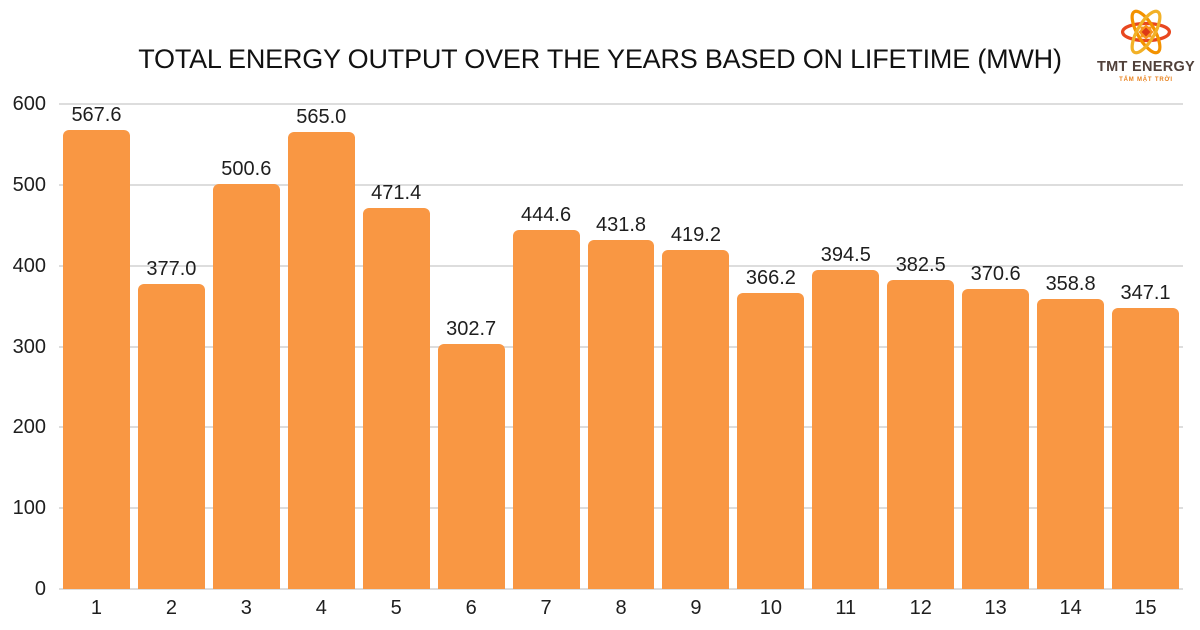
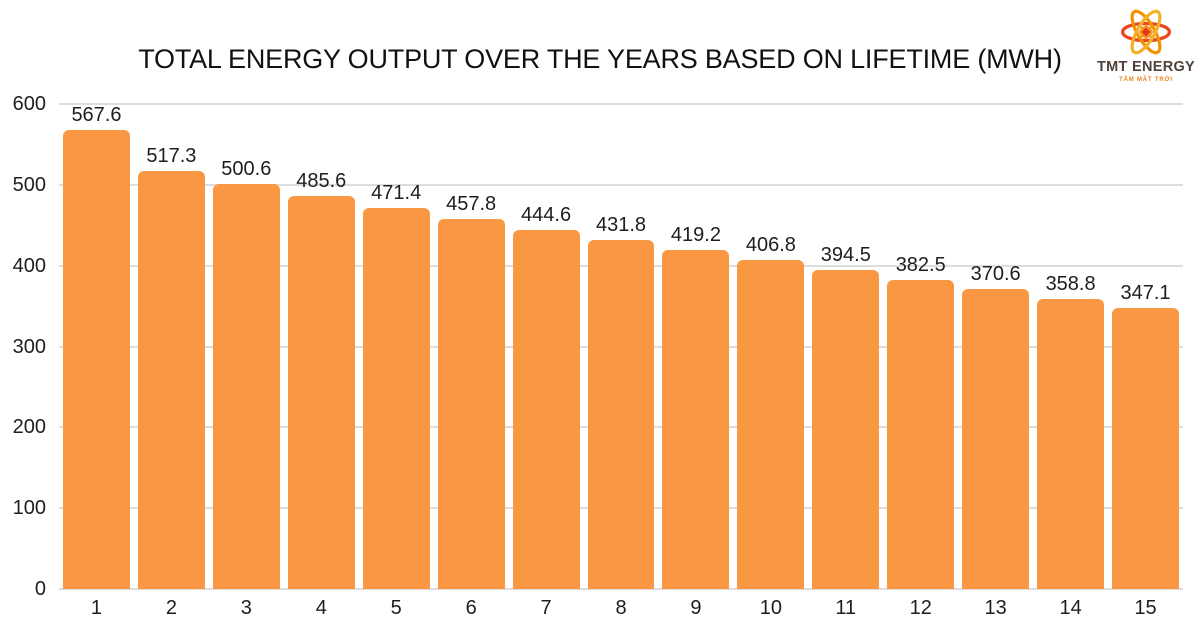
2: 377.0 -> 517.3
4: 565.0 -> 485.6
6: 302.7 -> 457.8
10: 366.2 -> 406.8
